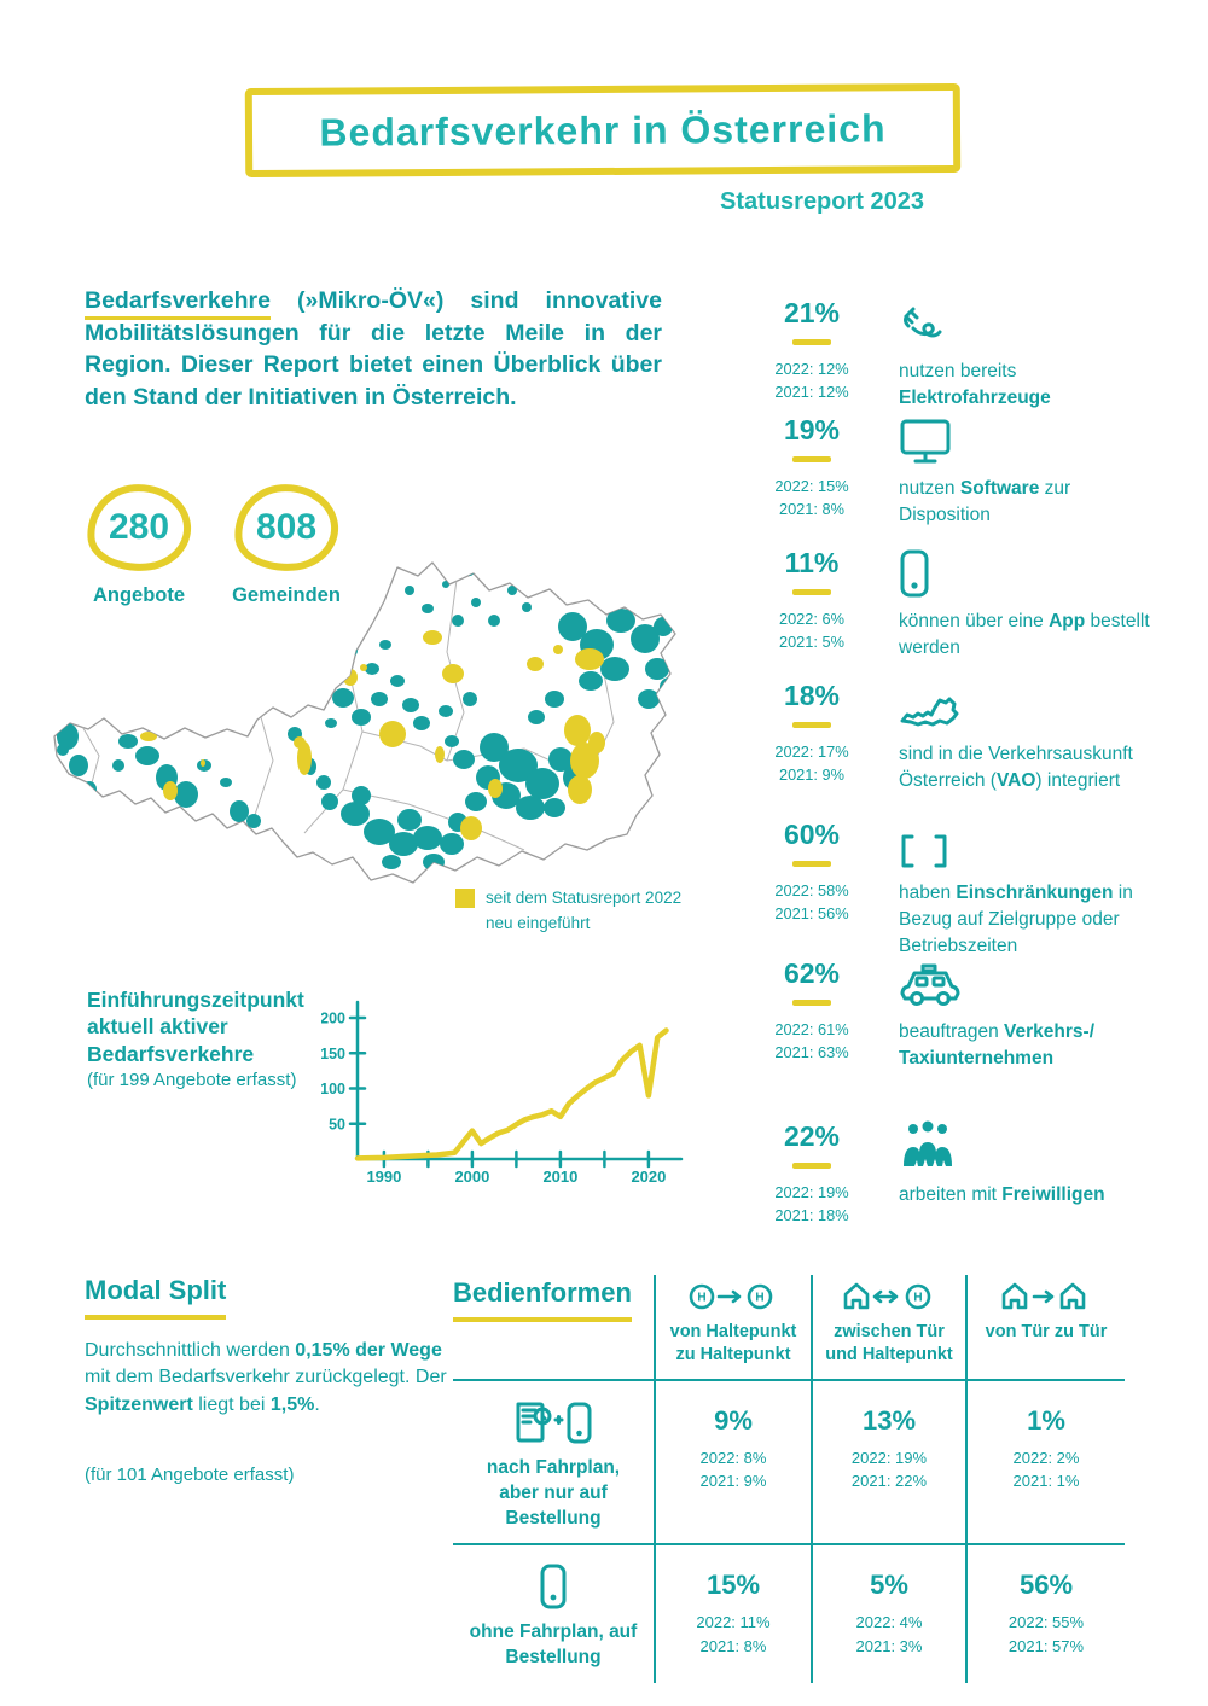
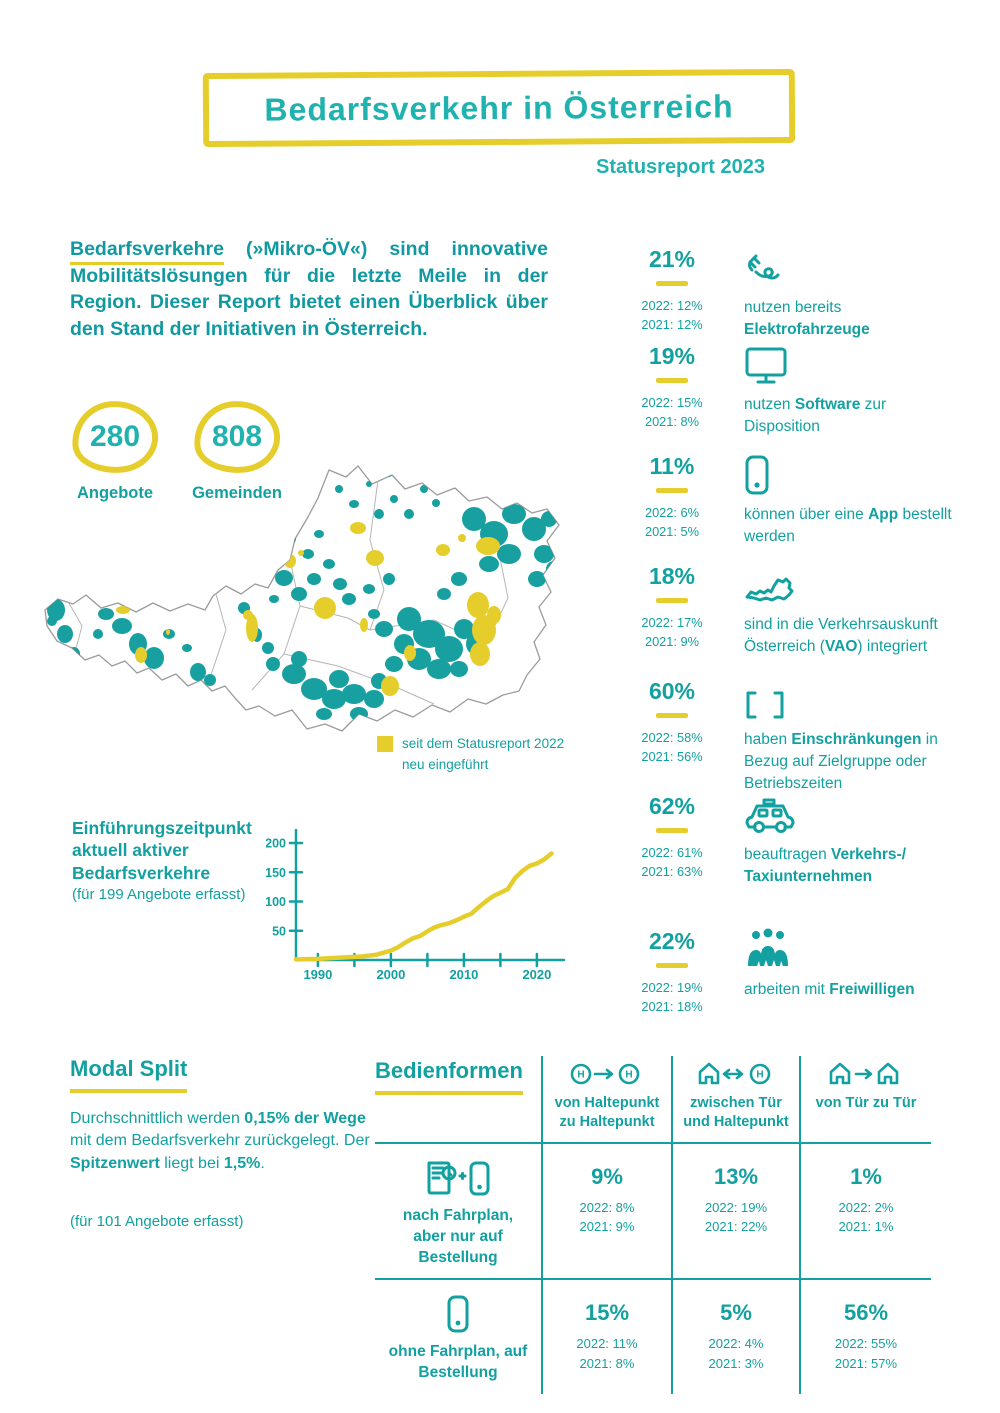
2000: 40 -> 20
2010: 60 -> 70
2020: 90 -> 160
